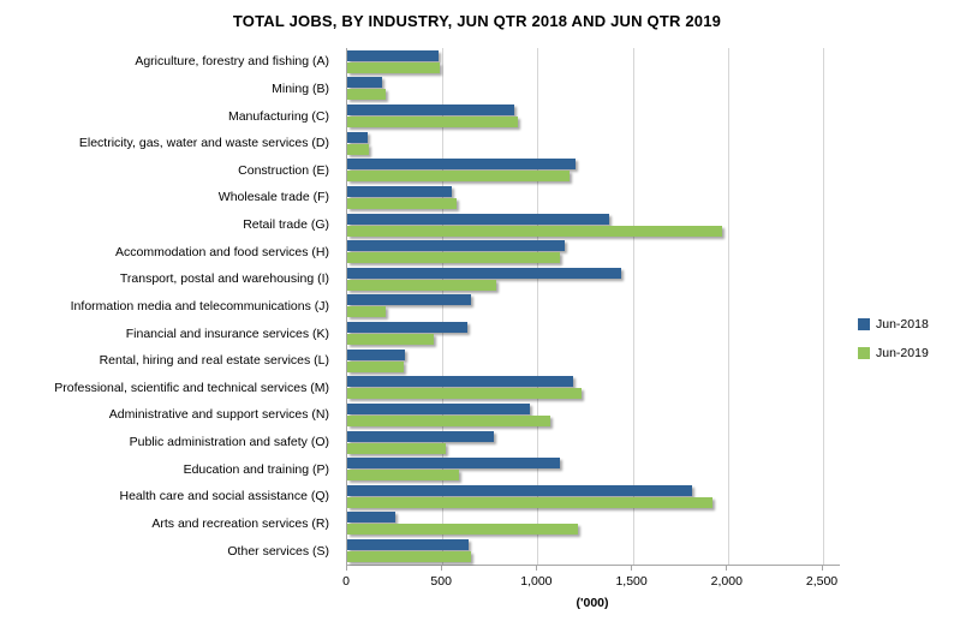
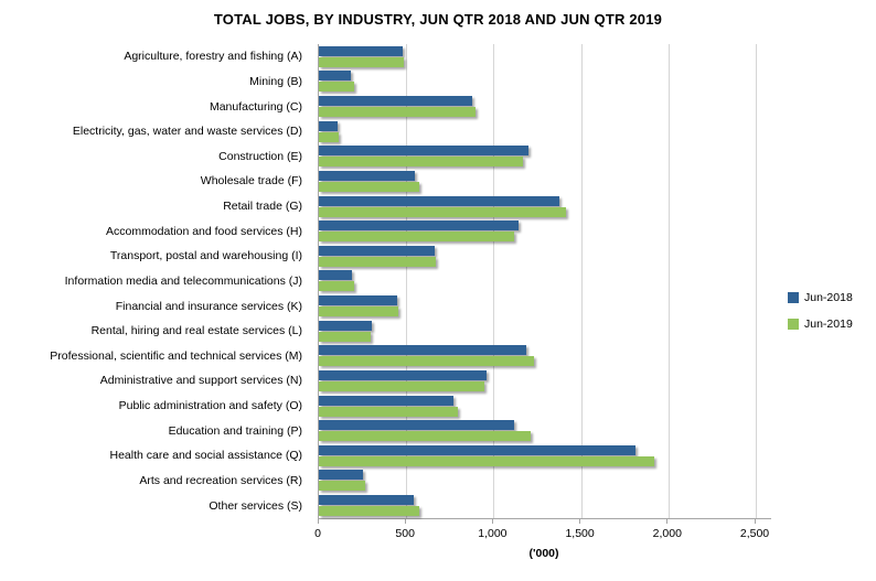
Jun-2019/Retail trade (G): 1970 -> 1420
Jun-2018/Transport, postal and warehousing (I): 1440 -> 660
Jun-2019/Transport, postal and warehousing (I): 780 -> 670
Jun-2018/Information media and telecommunications (J): 650 -> 190
Jun-2018/Financial and insurance services (K): 630 -> 450
Jun-2019/Administrative and support services (N): 1070 -> 940
Jun-2019/Public administration and safety (O): 520 -> 800
Jun-2019/Education and training (P): 590 -> 1220
Jun-2019/Arts and recreation services (R): 1210 -> 260
Jun-2018/Other services (S): 640 -> 540
Jun-2019/Other services (S): 650 -> 580
